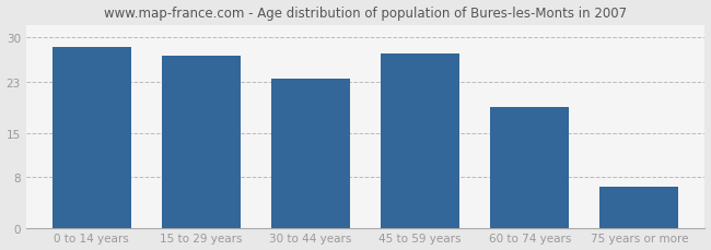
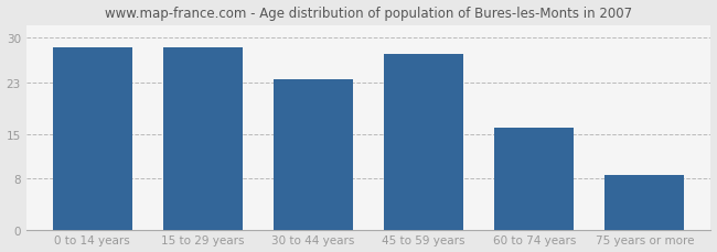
15 to 29 years: 27.2 -> 28.5
60 to 74 years: 19.0 -> 16.0
75 years or more: 6.4 -> 8.5
